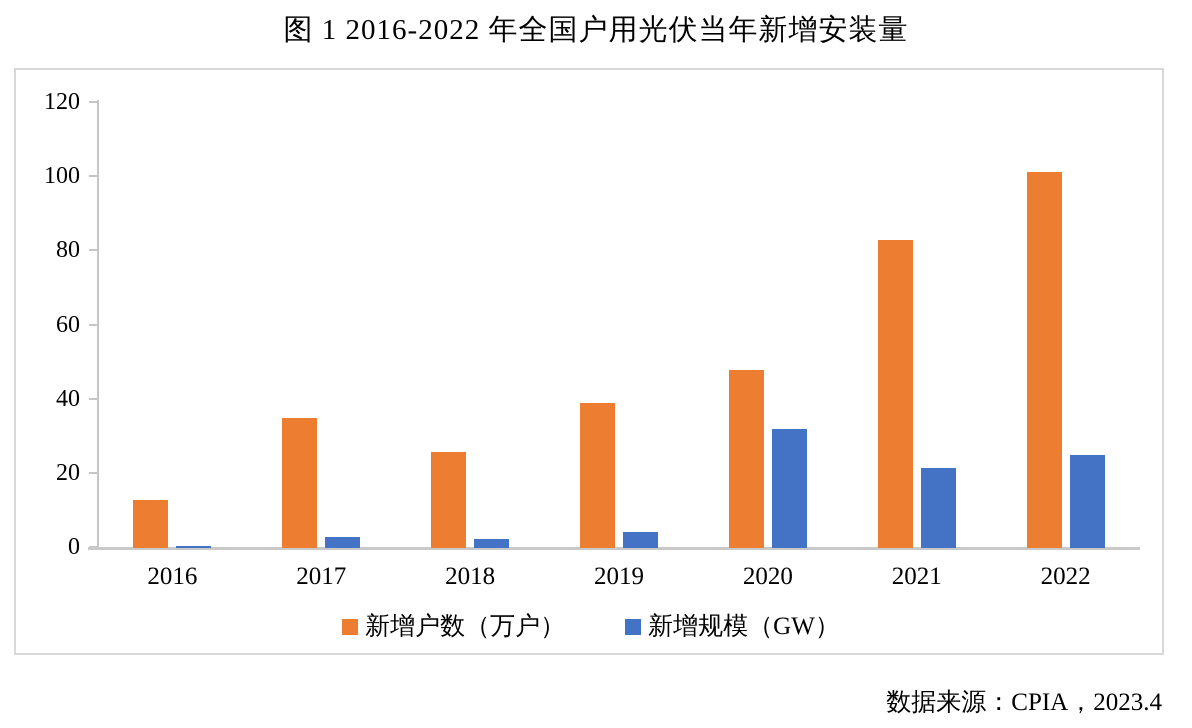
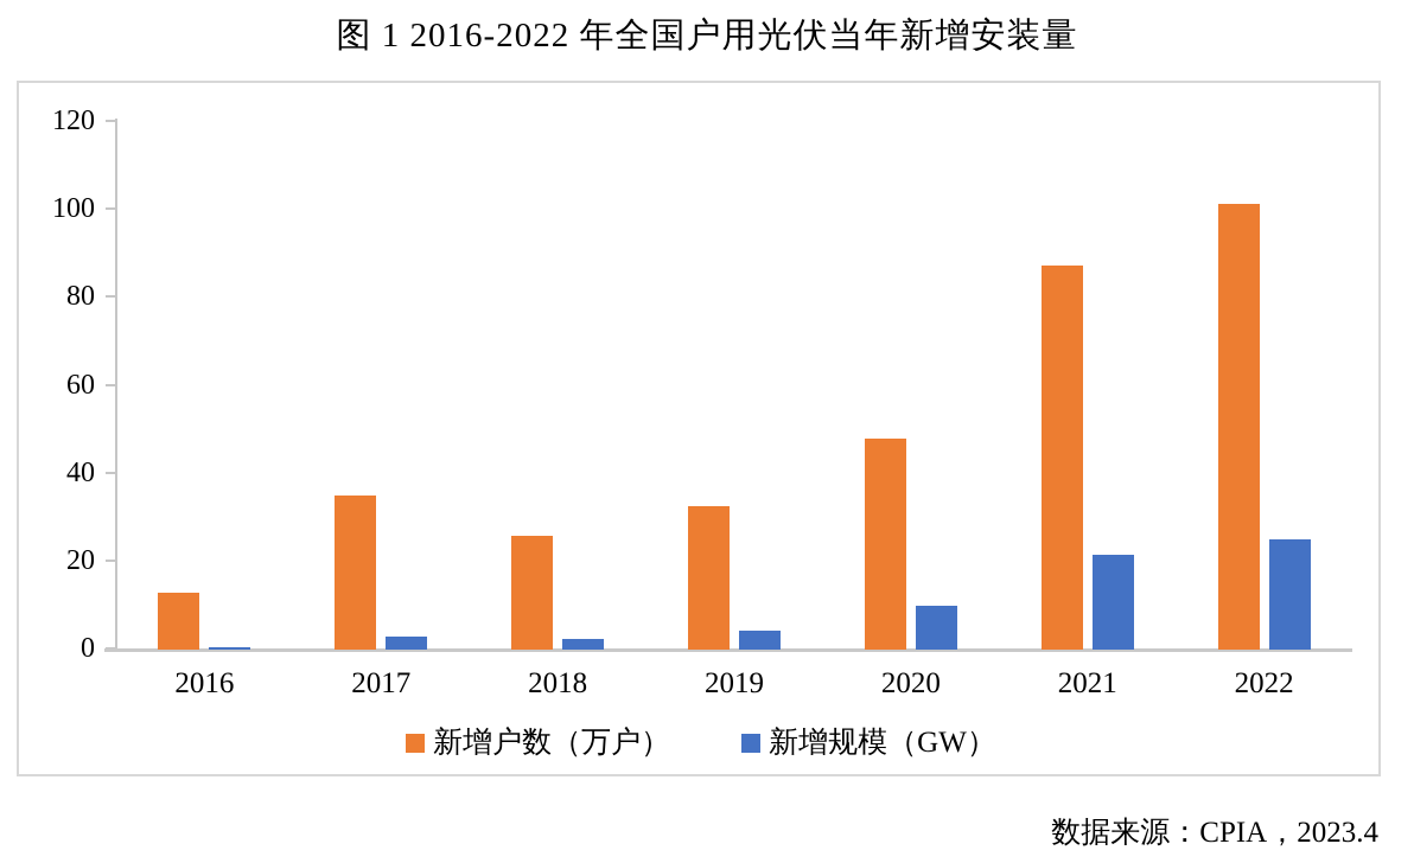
新增户数（万户）/2019: 39 -> 32
新增规模（GW）/2020: 32 -> 10
新增户数（万户）/2021: 83 -> 88
